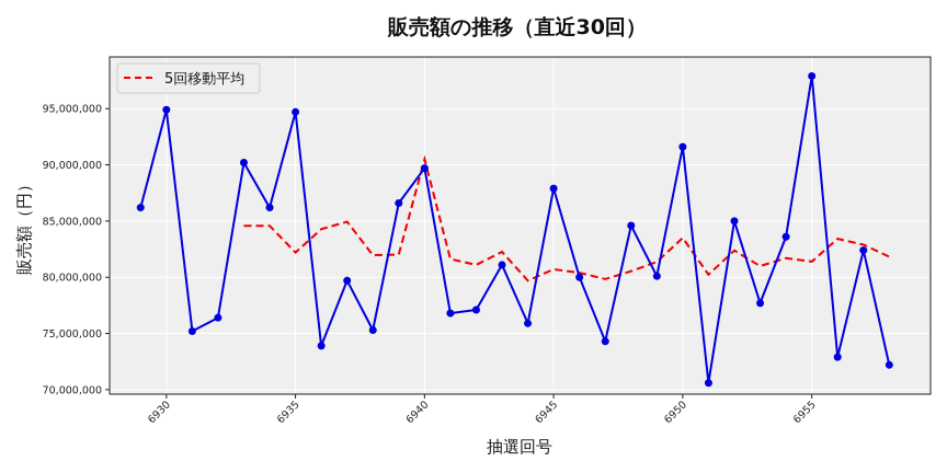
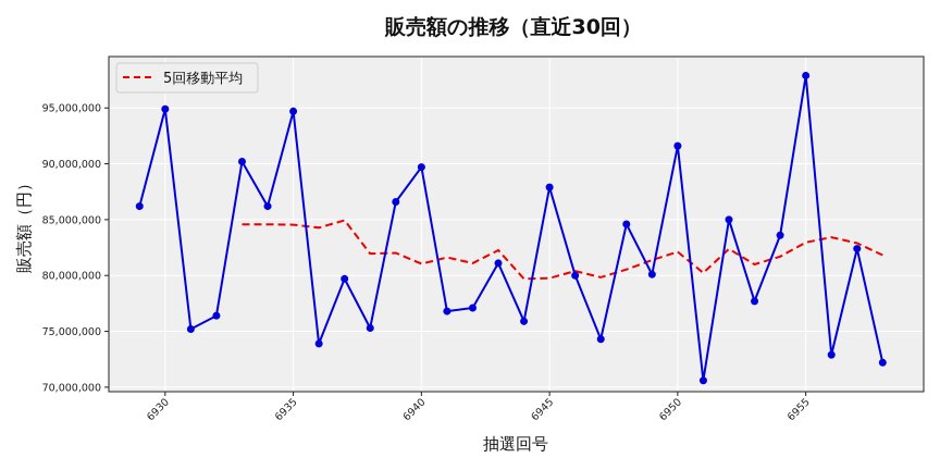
5回移動平均/6935: 82200000 -> 84500000
5回移動平均/6940: 90500000 -> 81000000
5回移動平均/6945: 80700000 -> 79800000
5回移動平均/6950: 83500000 -> 82100000
5回移動平均/6955: 81400000 -> 83000000
